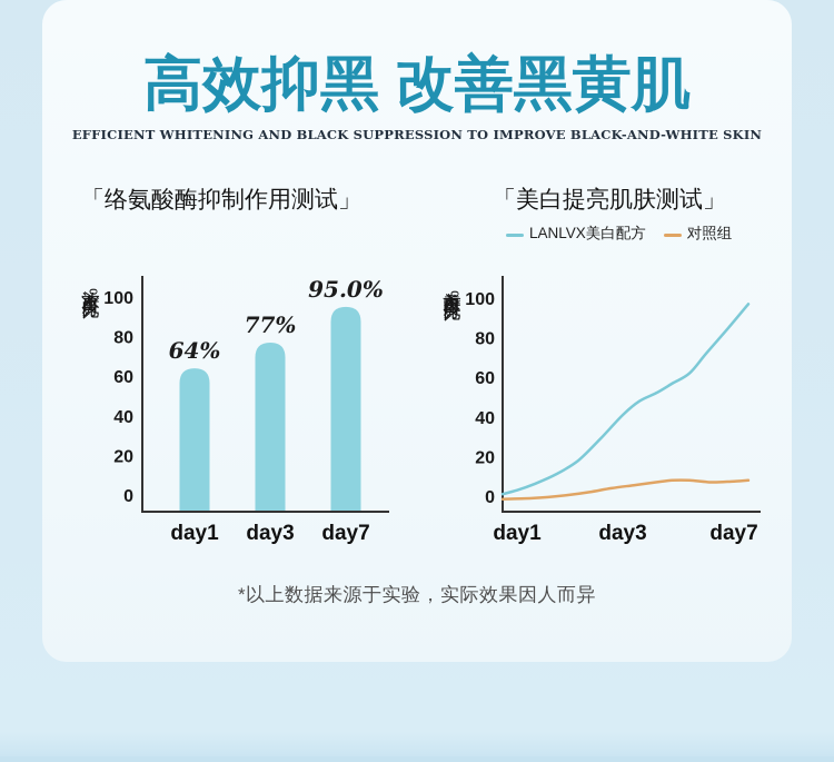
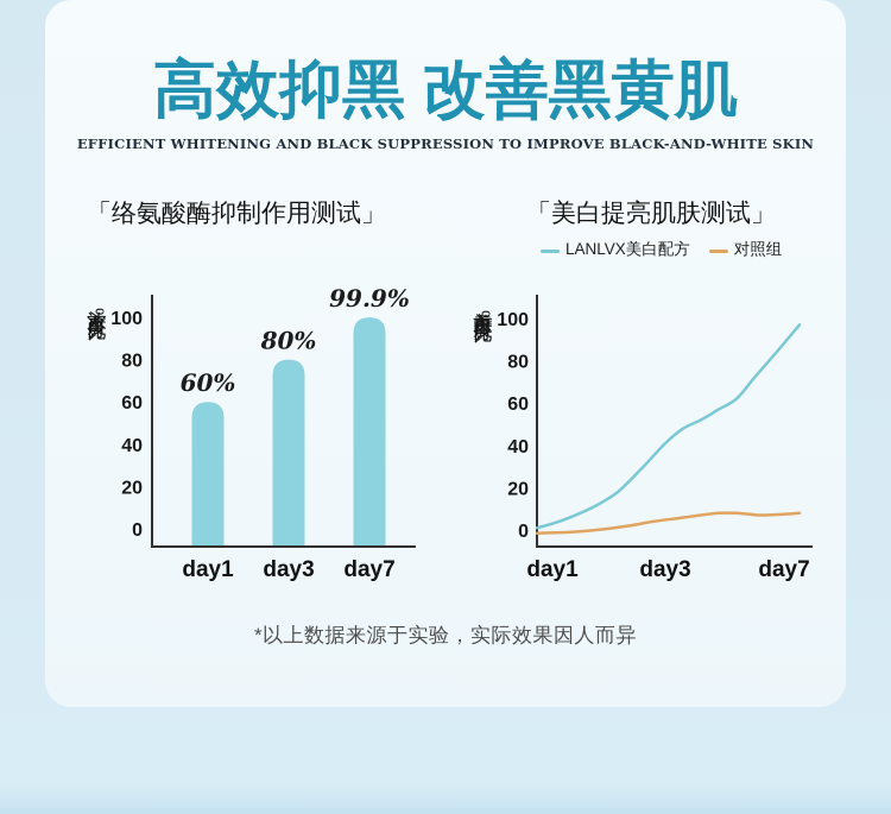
「络氨酸酶抑制作用测试」/day1: 64% -> 60%
「络氨酸酶抑制作用测试」/day3: 77% -> 80%
「络氨酸酶抑制作用测试」/day7: 95.0% -> 99.9%
